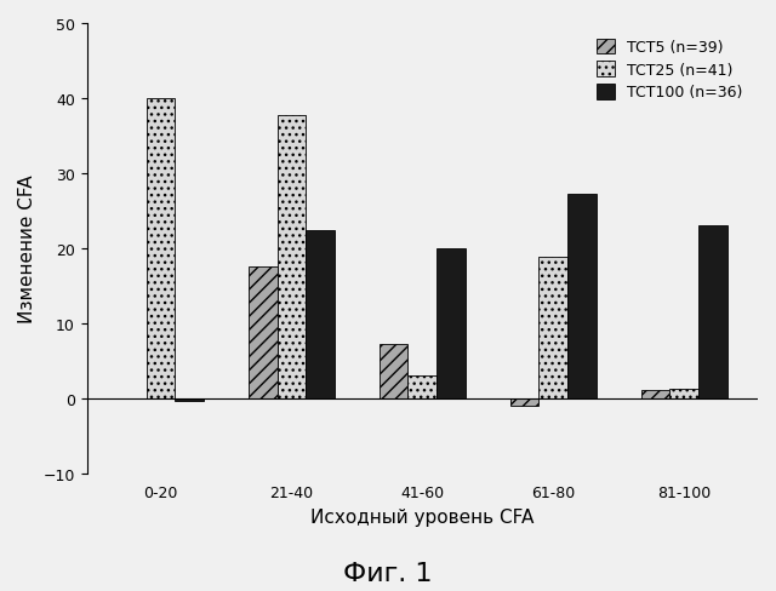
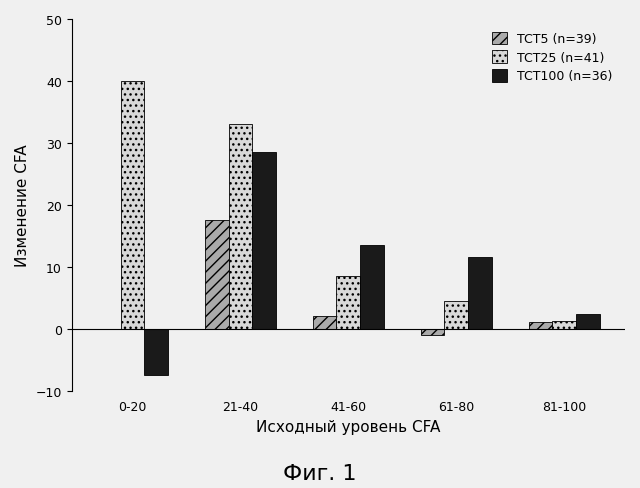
TCT100 (n=36)/0-20: -0.4 -> -7.5
TCT25 (n=41)/21-40: 37.8 -> 33.0
TCT100 (n=36)/21-40: 22.4 -> 28.5
TCT5 (n=39)/41-60: 7.2 -> 2.0
TCT25 (n=41)/41-60: 3.0 -> 8.5
TCT100 (n=36)/41-60: 20.0 -> 13.5
TCT25 (n=41)/61-80: 18.8 -> 4.5
TCT100 (n=36)/61-80: 27.2 -> 11.5
TCT100 (n=36)/81-100: 23.0 -> 2.3
